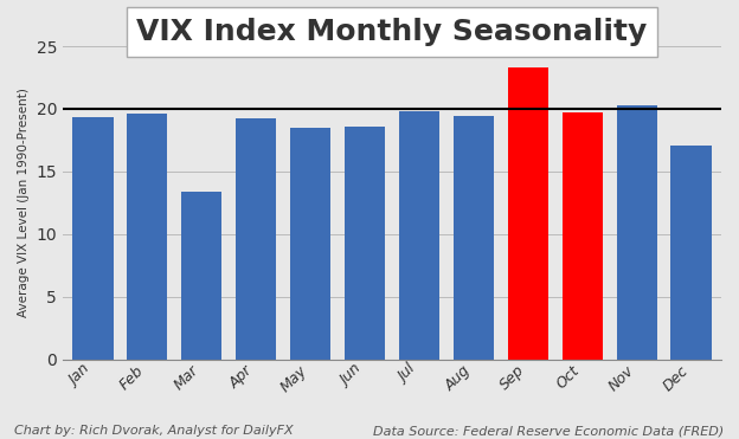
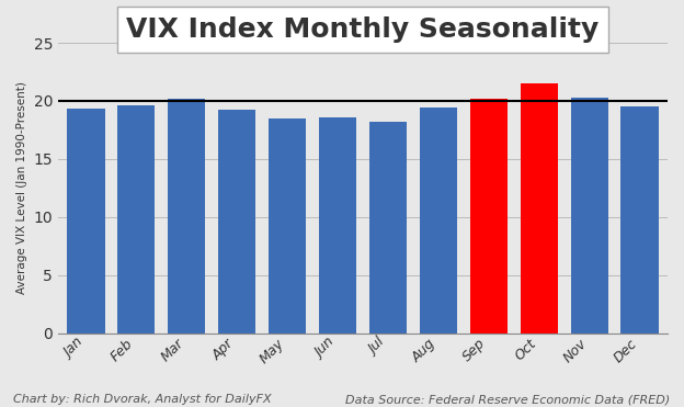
Mar: 13.4 -> 20.2
Jul: 19.8 -> 18.1
Sep: 23.3 -> 20.1
Oct: 19.7 -> 21.5
Dec: 17.1 -> 19.5
